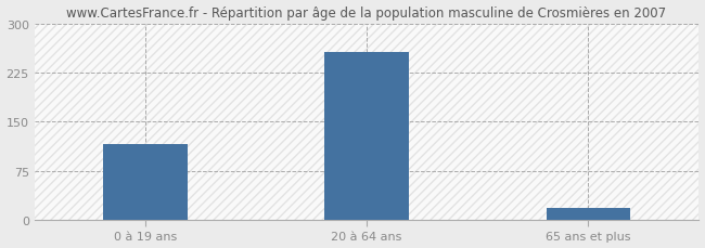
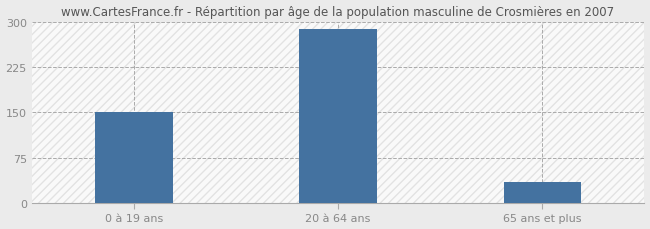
0 à 19 ans: 116 -> 150
20 à 64 ans: 256 -> 288
65 ans et plus: 18 -> 35
